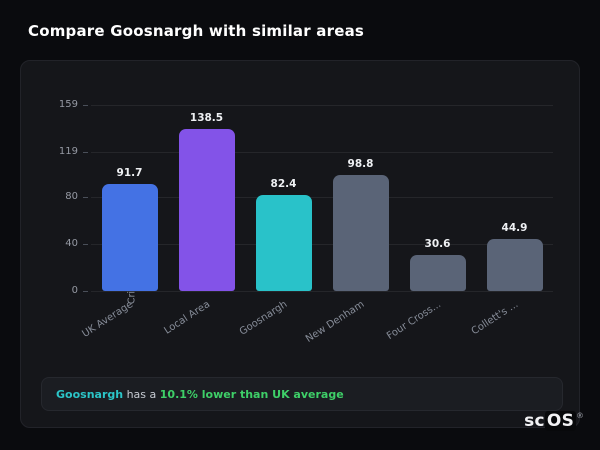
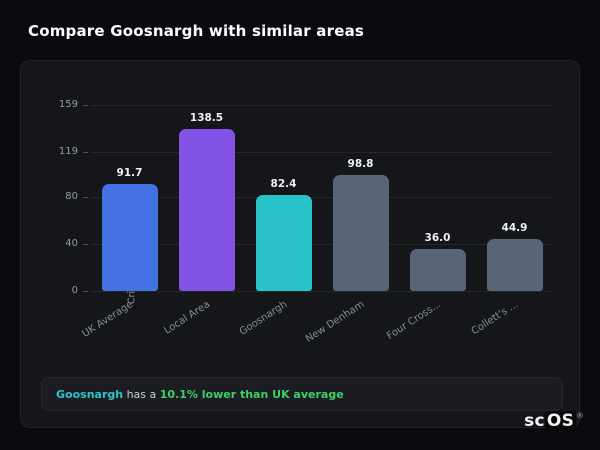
Four Cross...: 30.6 -> 36.0
